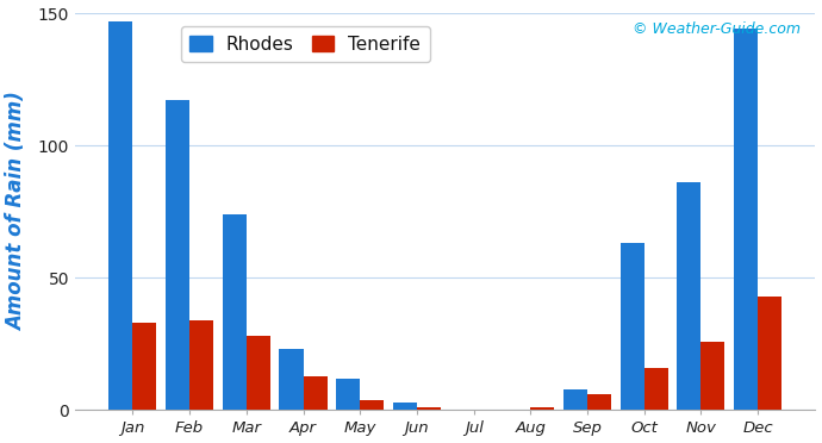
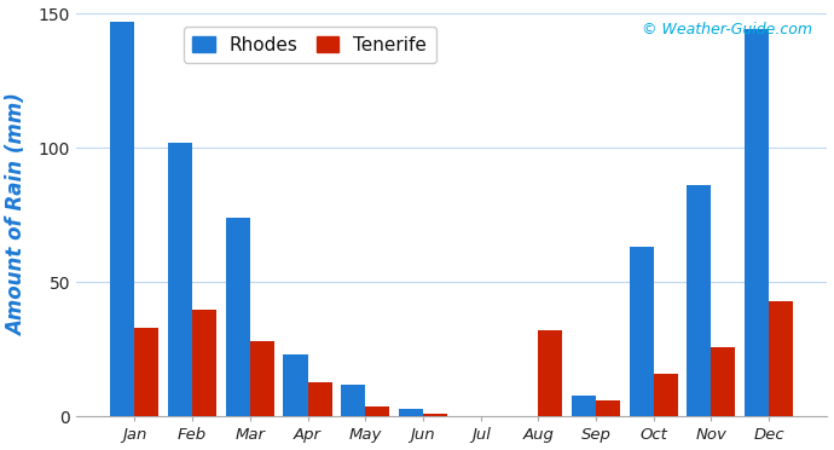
Rhodes/Feb: 117 -> 102
Tenerife/Feb: 34 -> 40
Tenerife/Aug: 1 -> 32
